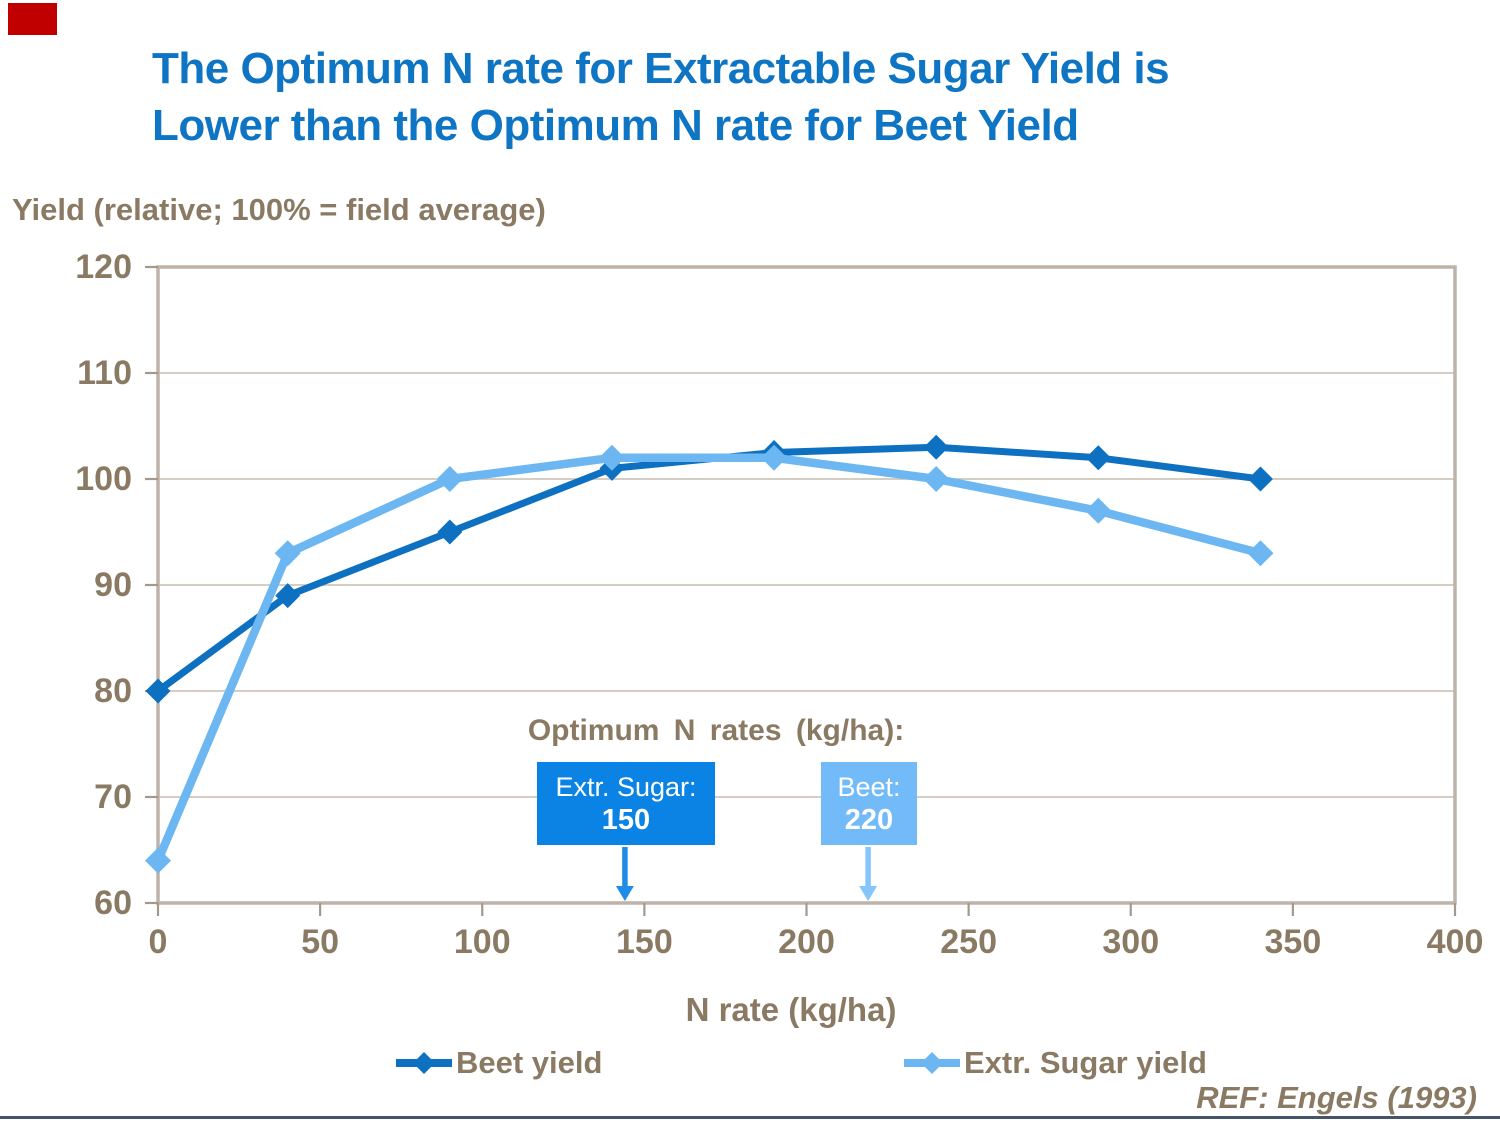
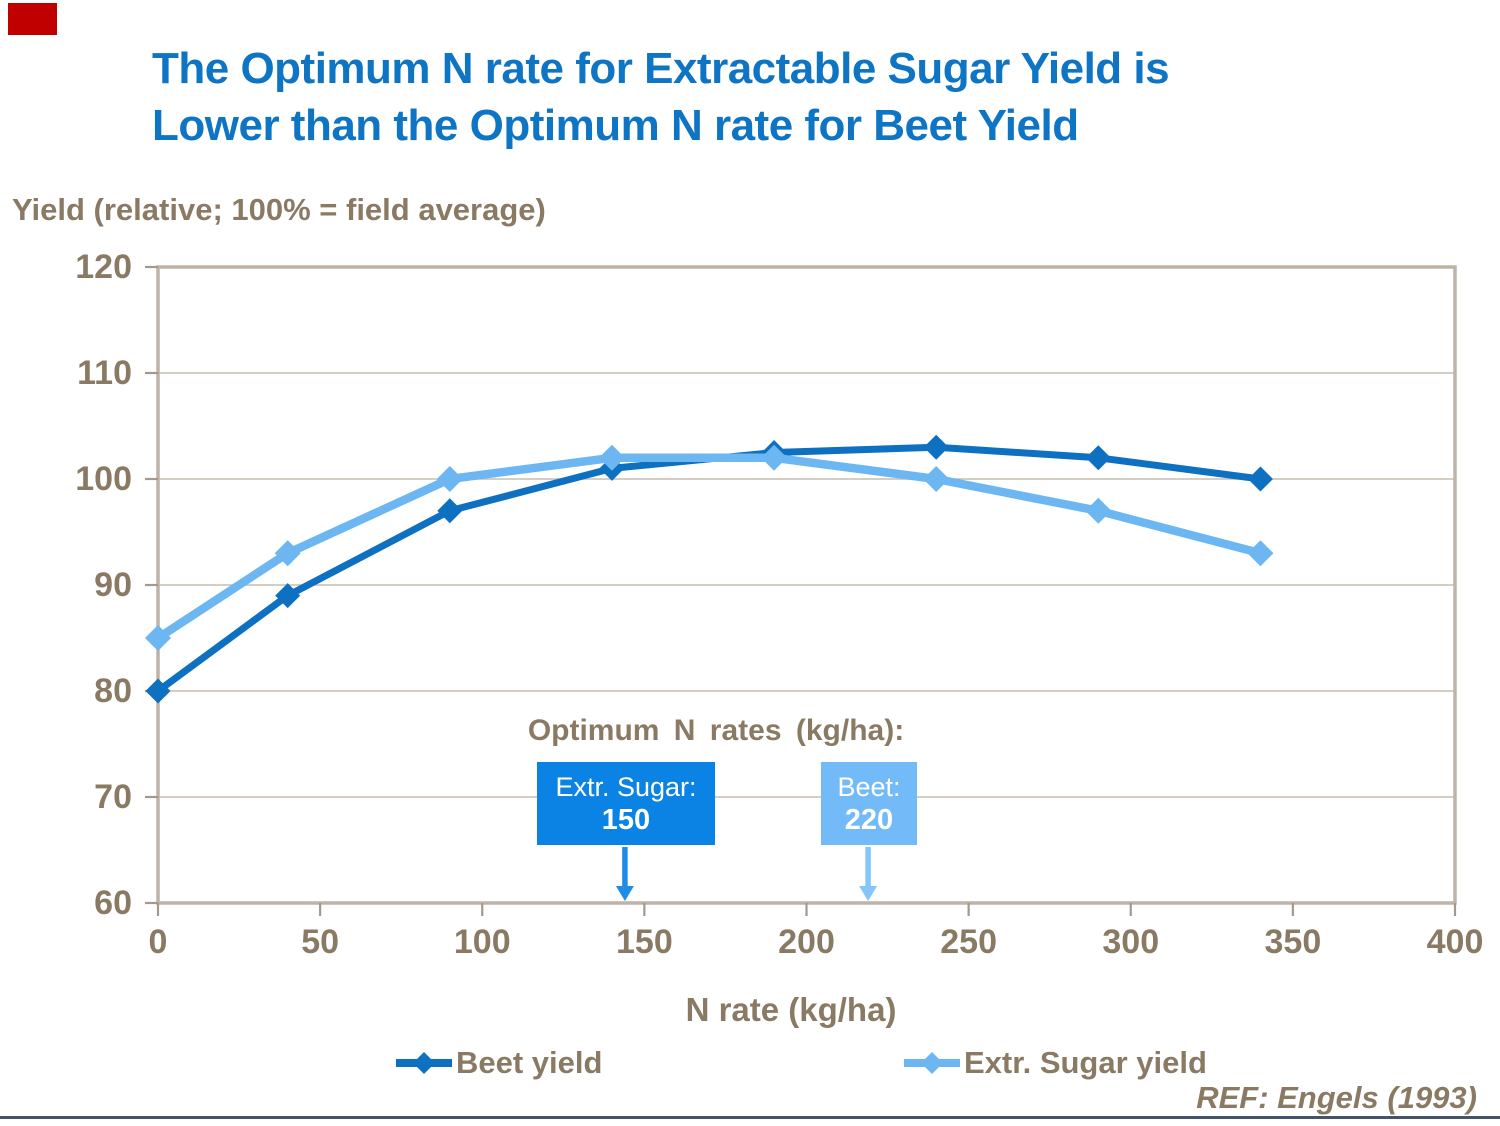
Extr. Sugar yield/0: 64 -> 85
Beet yield/90: 95 -> 97
